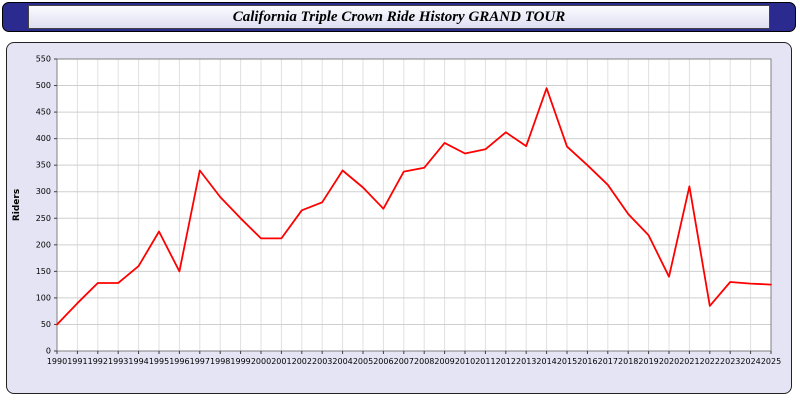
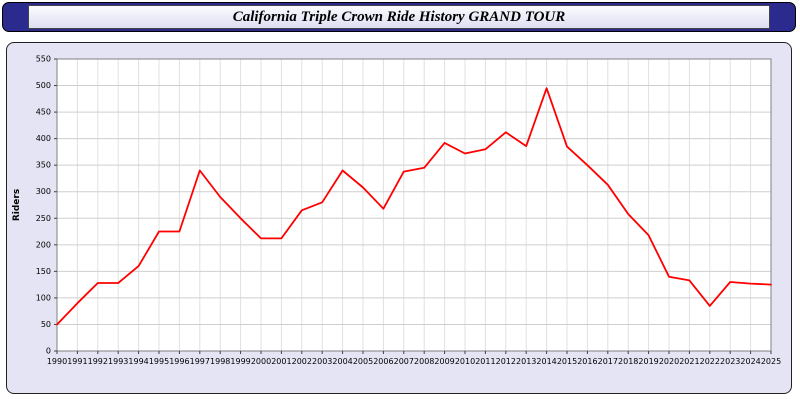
1996: 150 -> 220
2021: 310 -> 130
